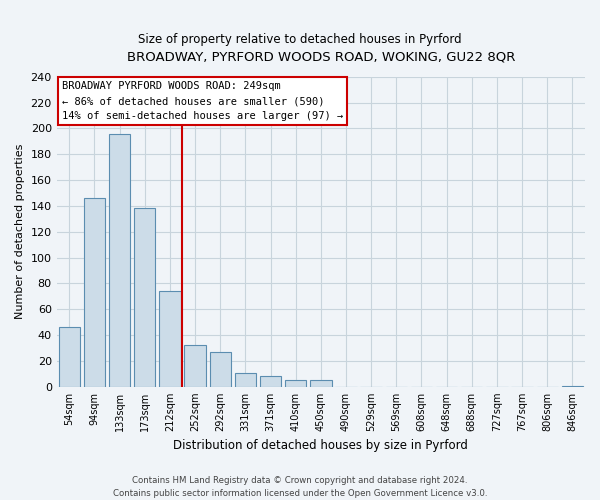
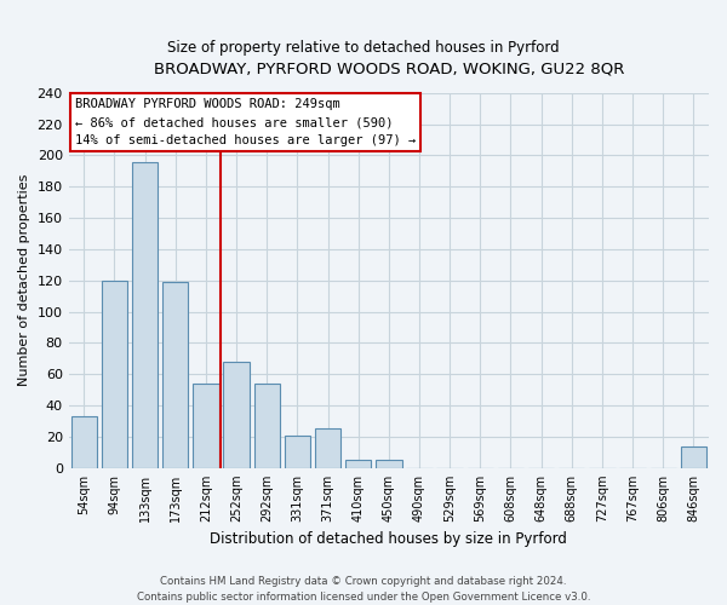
54sqm: 46 -> 33
94sqm: 146 -> 120
173sqm: 138 -> 119
212sqm: 74 -> 54
252sqm: 32 -> 68
292sqm: 27 -> 54
331sqm: 11 -> 21
371sqm: 8 -> 25
846sqm: 1 -> 14
